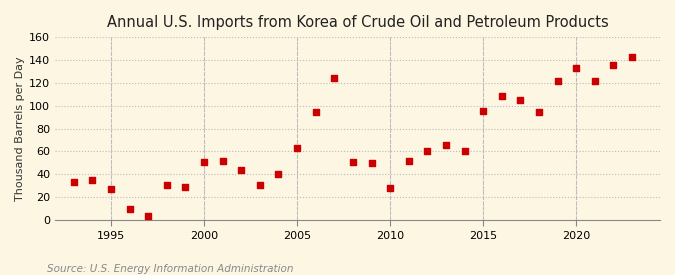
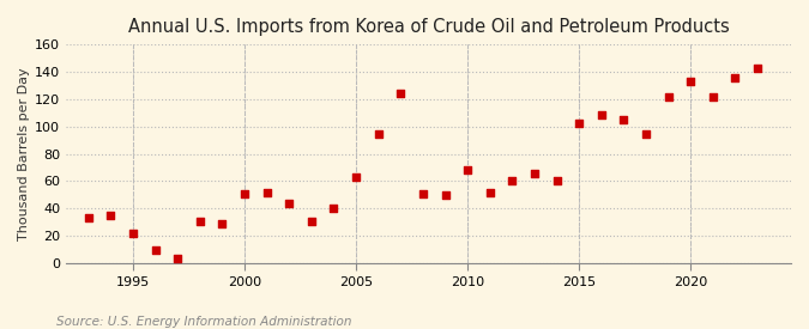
1995: 27 -> 22
2010: 28 -> 68
2015: 95 -> 102
